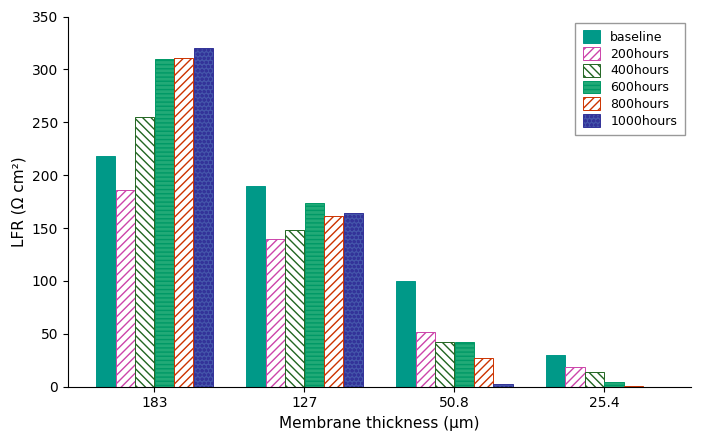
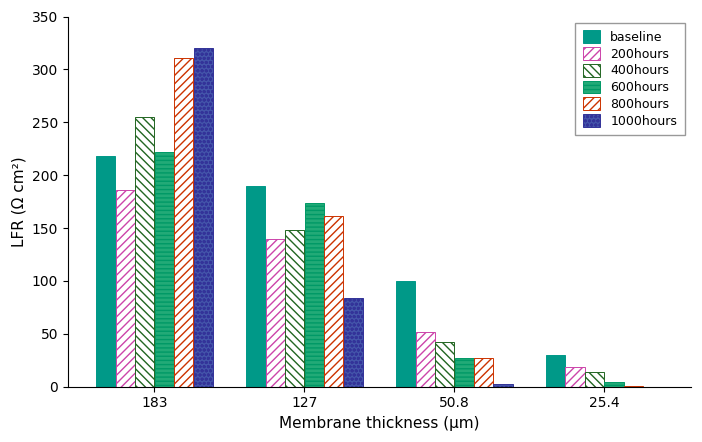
600hours/183: 310 -> 222
1000hours/127: 164 -> 84
600hours/50.8: 42 -> 27
